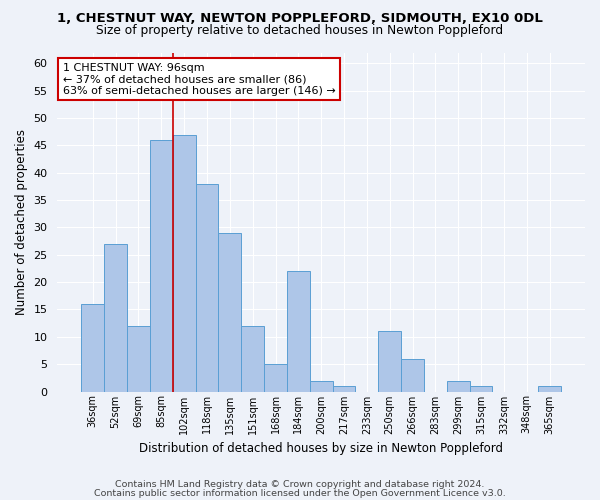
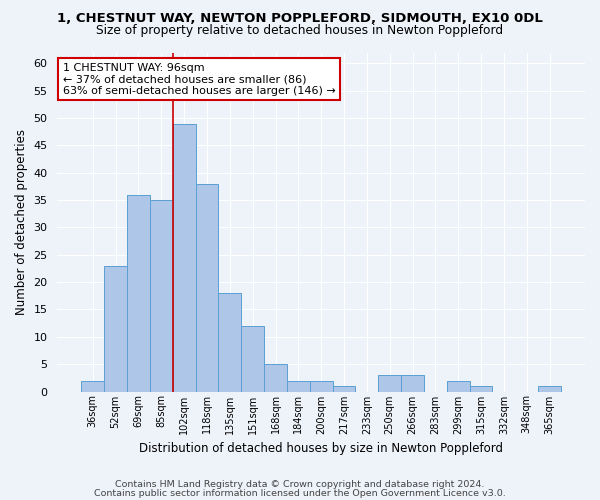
36sqm: 16 -> 2
52sqm: 27 -> 23
69sqm: 12 -> 36
85sqm: 46 -> 35
102sqm: 47 -> 49
135sqm: 29 -> 18
184sqm: 22 -> 2
250sqm: 11 -> 3
266sqm: 6 -> 3
